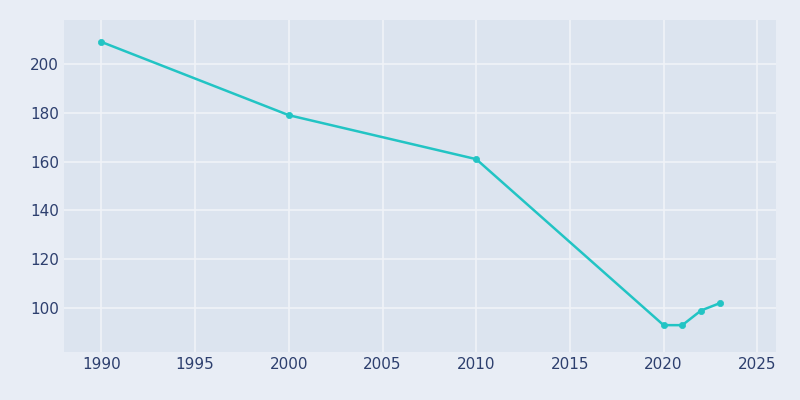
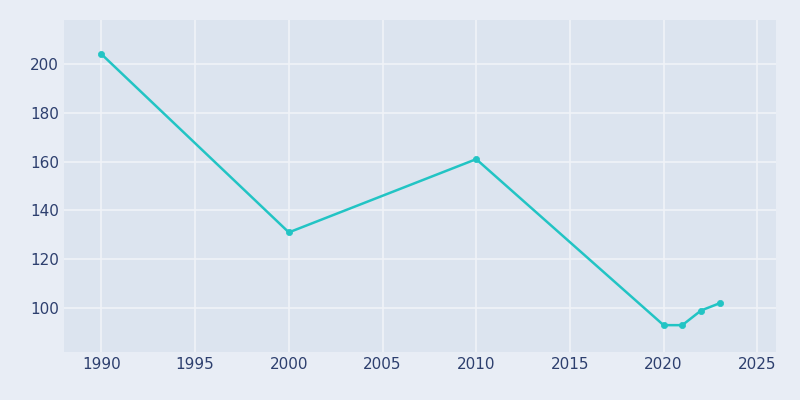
1990: 209 -> 204
2000: 179 -> 131
